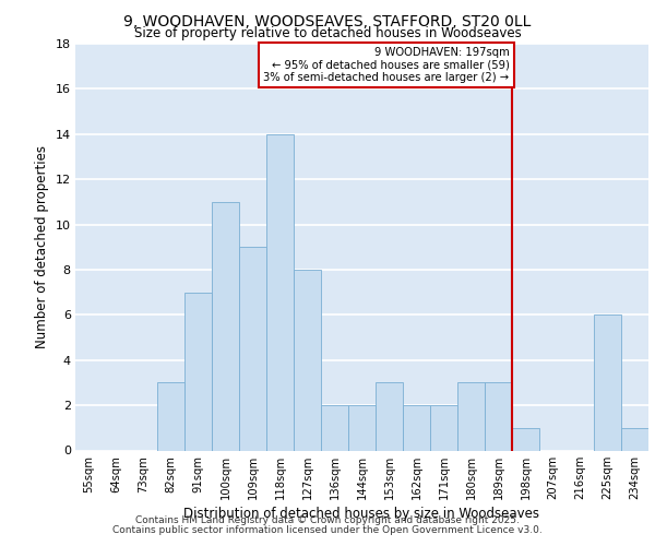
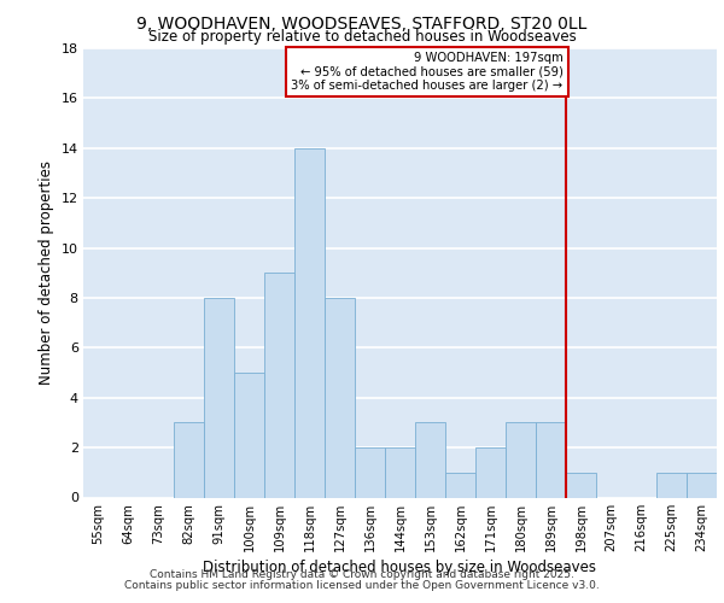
91sqm: 7 -> 8
100sqm: 11 -> 5
162sqm: 2 -> 1
225sqm: 6 -> 1
